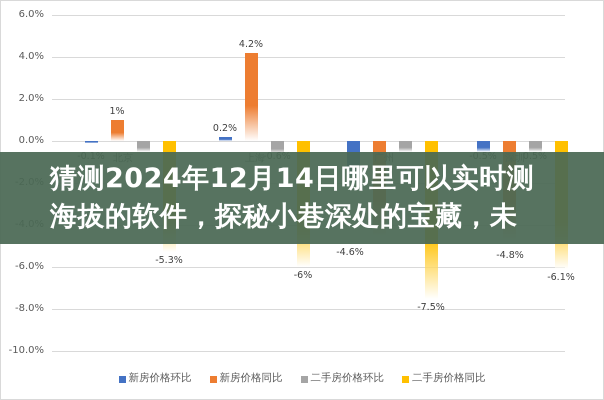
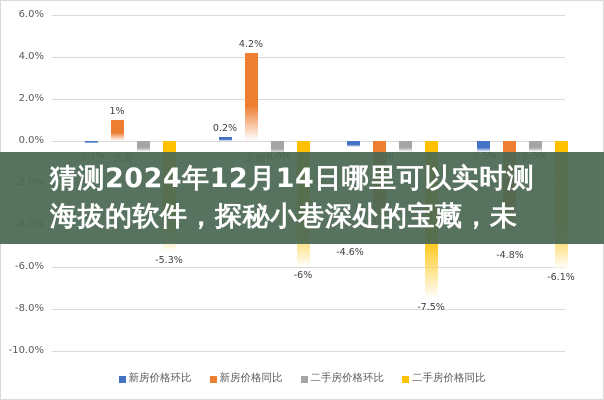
新房价格环比/广州: -2.1% -> -0.3%
